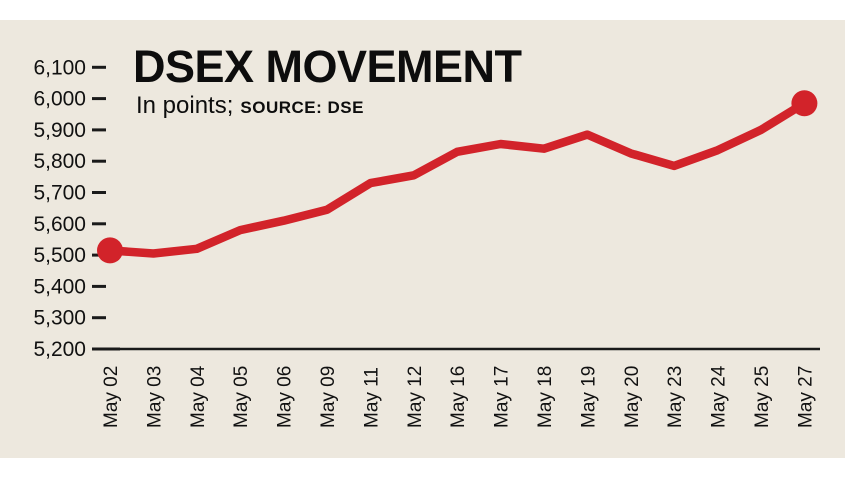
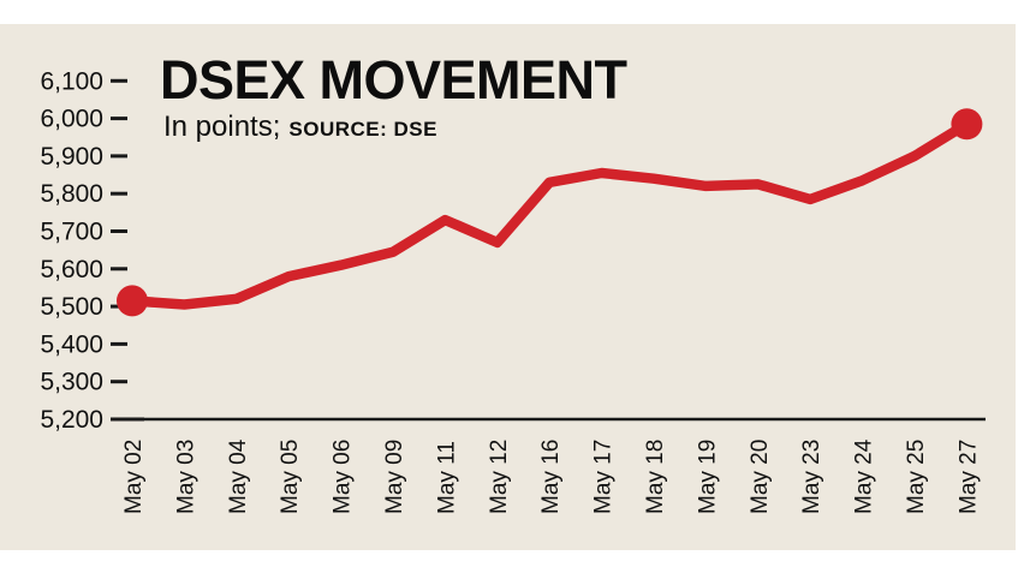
May 12: 5760 -> 5670
May 19: 5880 -> 5820
